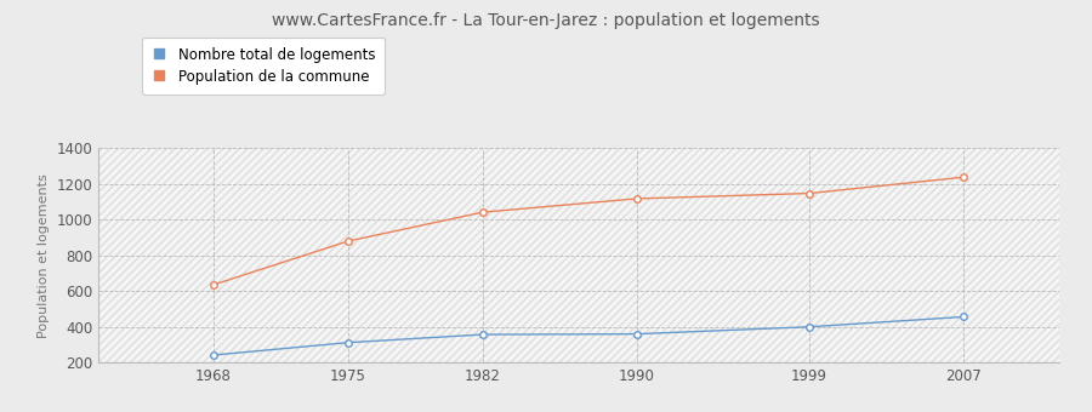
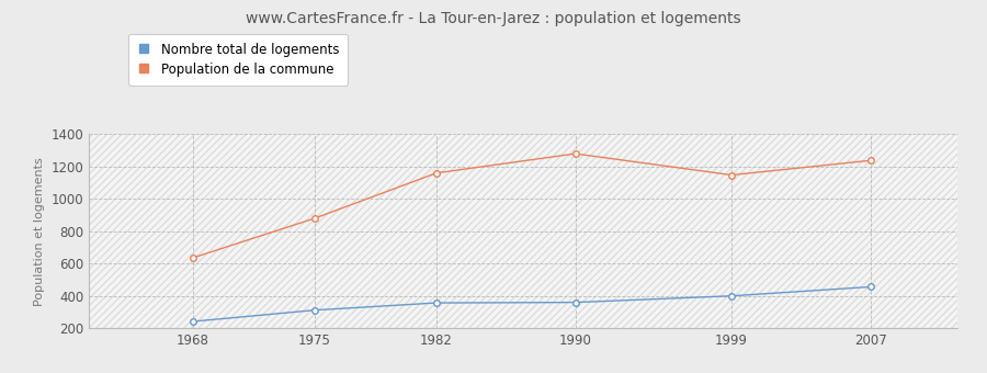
Population de la commune/1982: 1040 -> 1160
Population de la commune/1990: 1120 -> 1280
